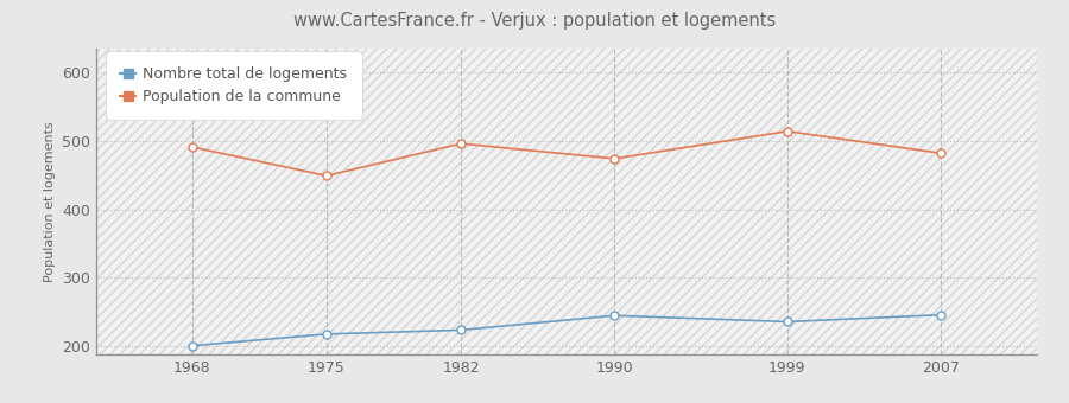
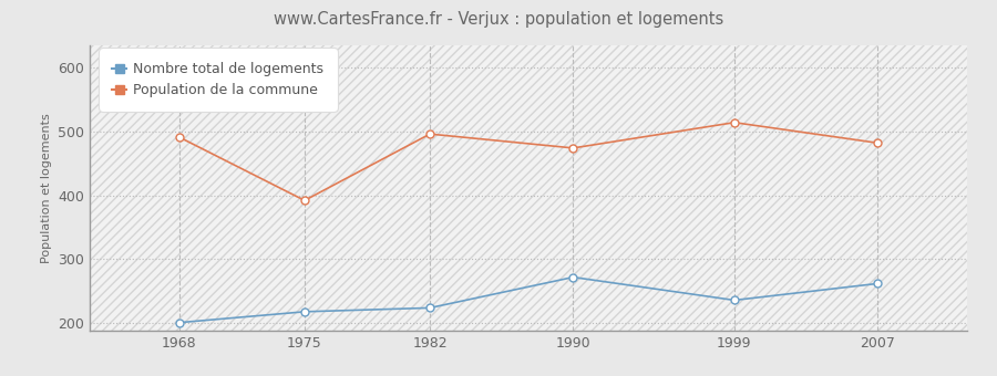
Population de la commune/1975: 449 -> 392
Nombre total de logements/1990: 245 -> 272
Nombre total de logements/2007: 246 -> 262
